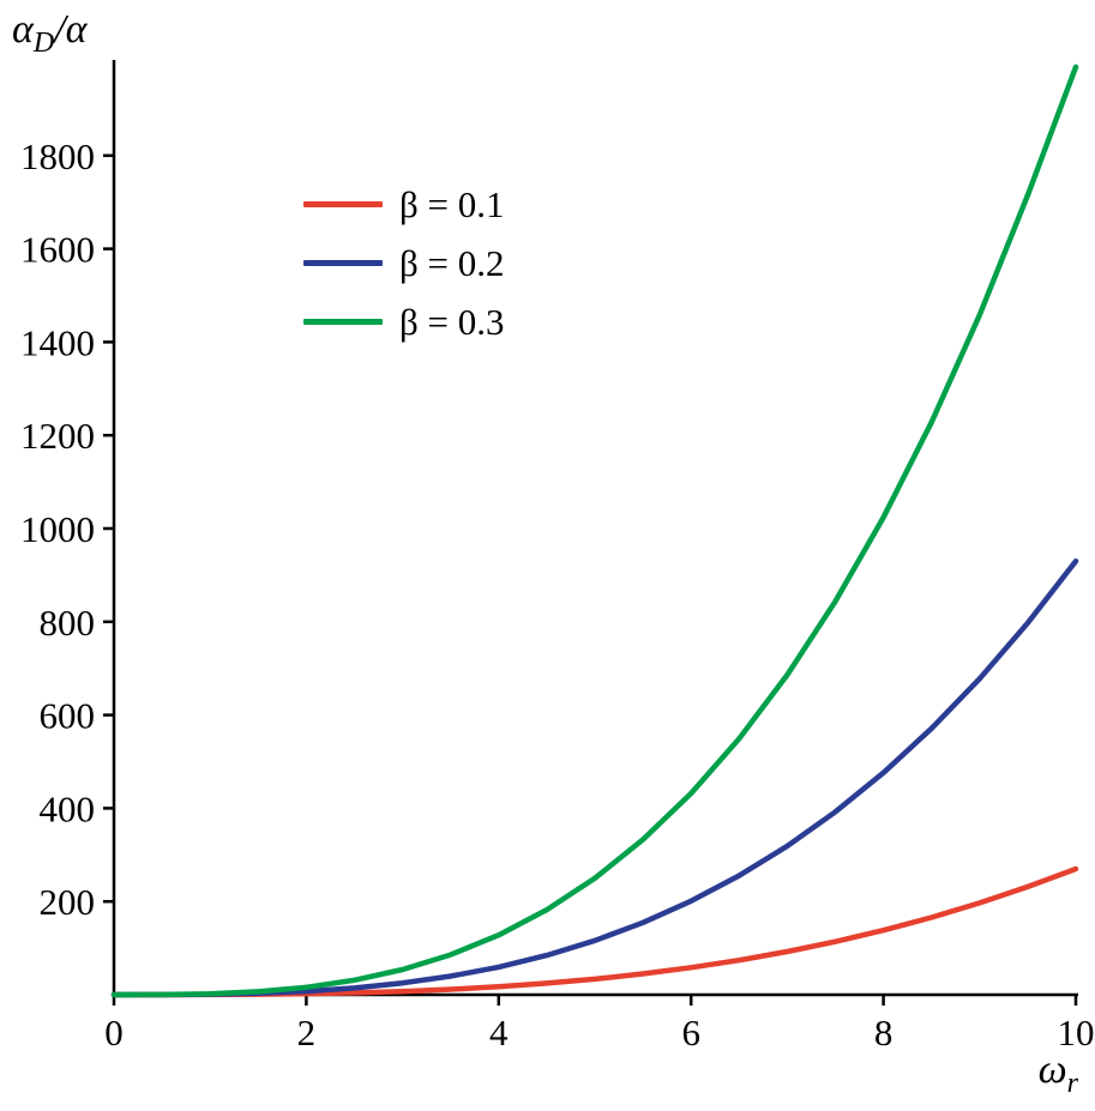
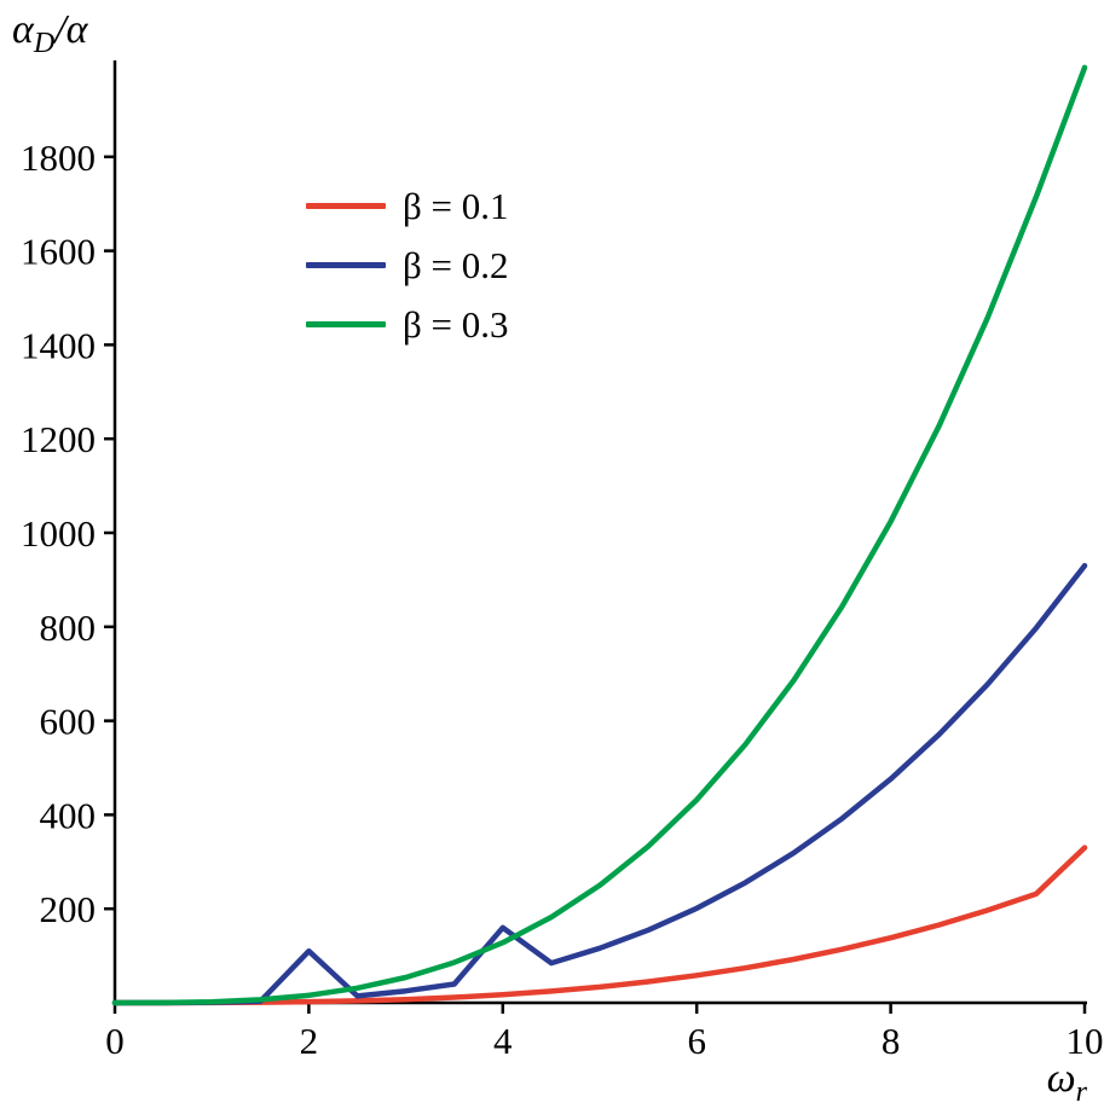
β = 0.2/2: 10 -> 110
β = 0.2/4: 60 -> 160
β = 0.1/10: 270 -> 330
